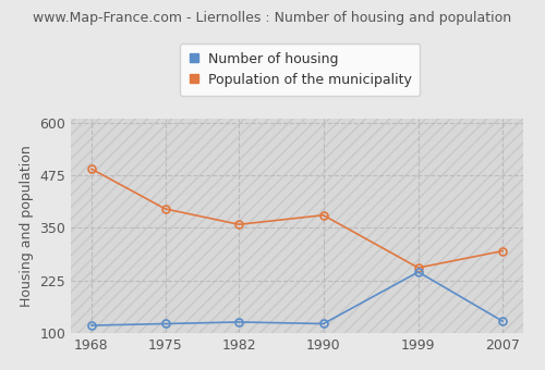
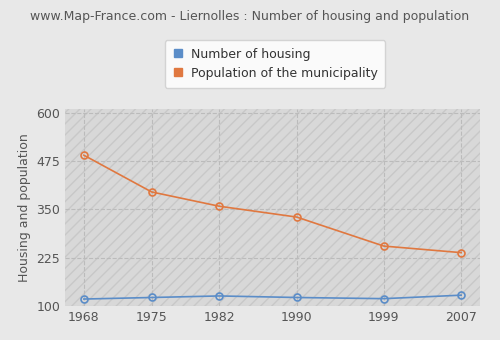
Population of the municipality/1990: 380 -> 330
Number of housing/1999: 245 -> 119
Population of the municipality/2007: 295 -> 238
